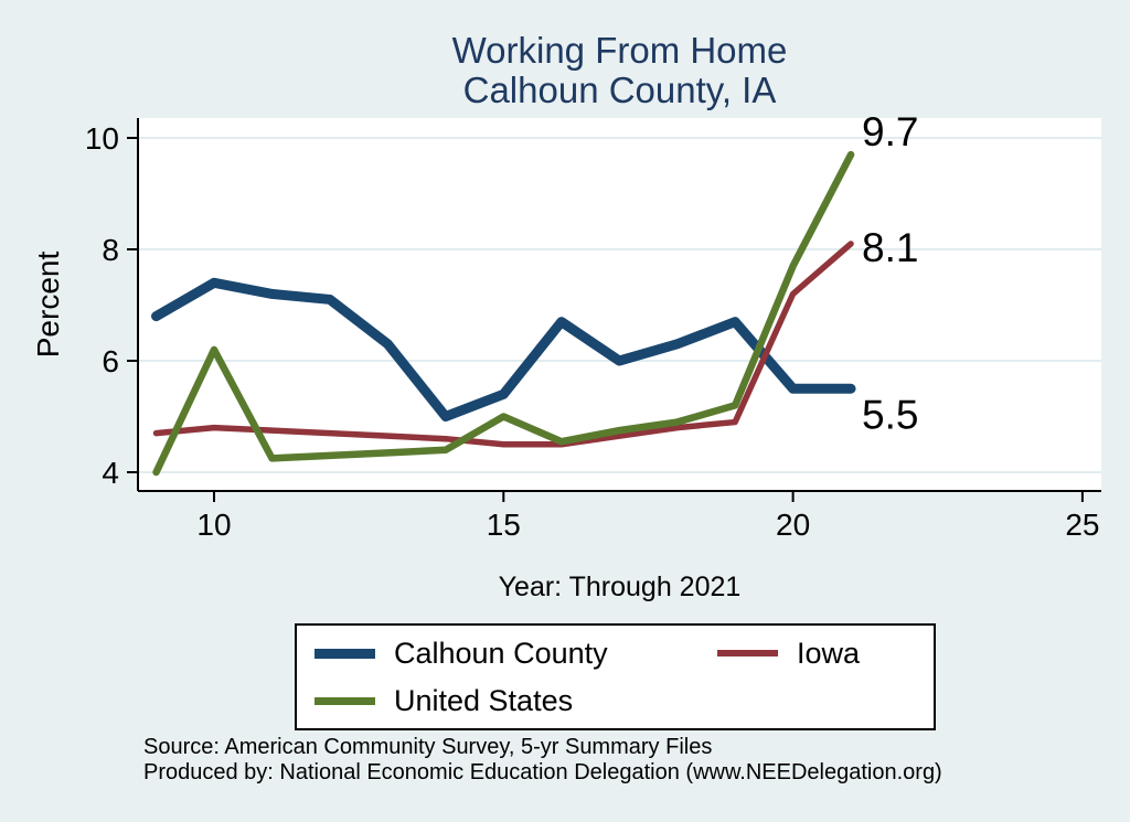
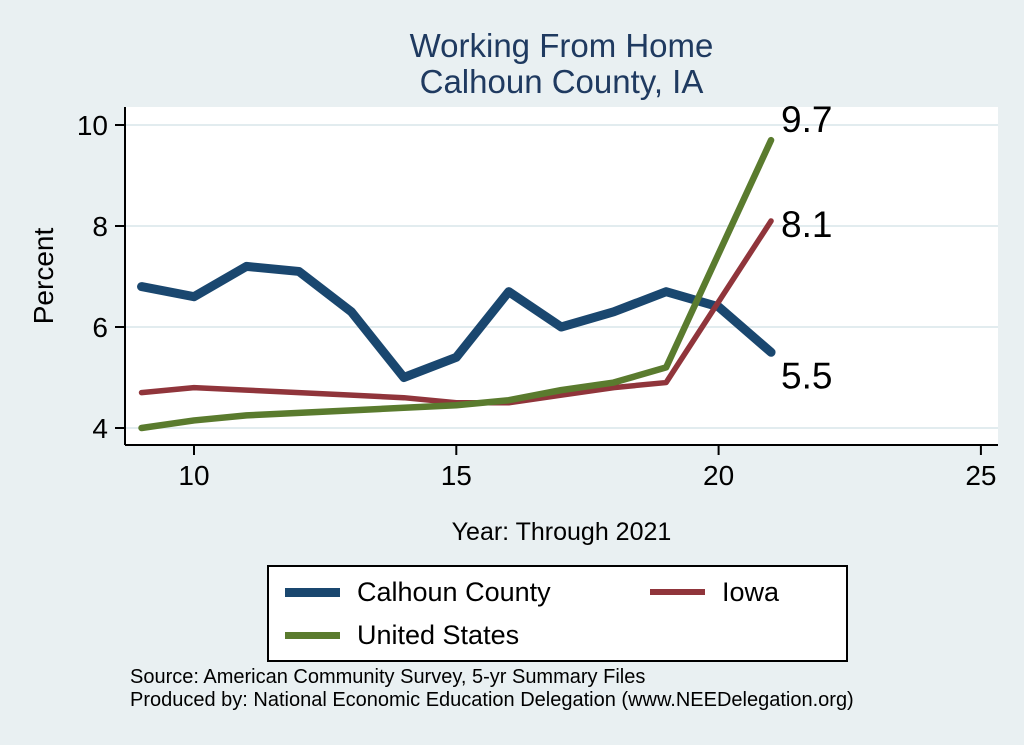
Calhoun County/10: 7.4 -> 6.6
United States/10: 6.2 -> 4.2
United States/15: 5.0 -> 4.5
Calhoun County/20: 5.5 -> 6.4
Iowa/20: 7.2 -> 6.5
United States/20: 7.7 -> 7.5
